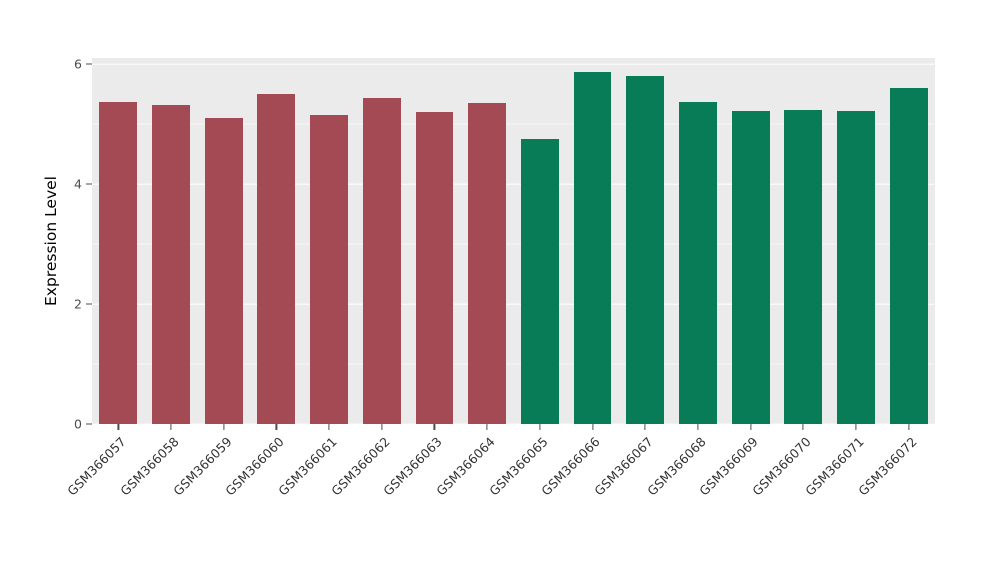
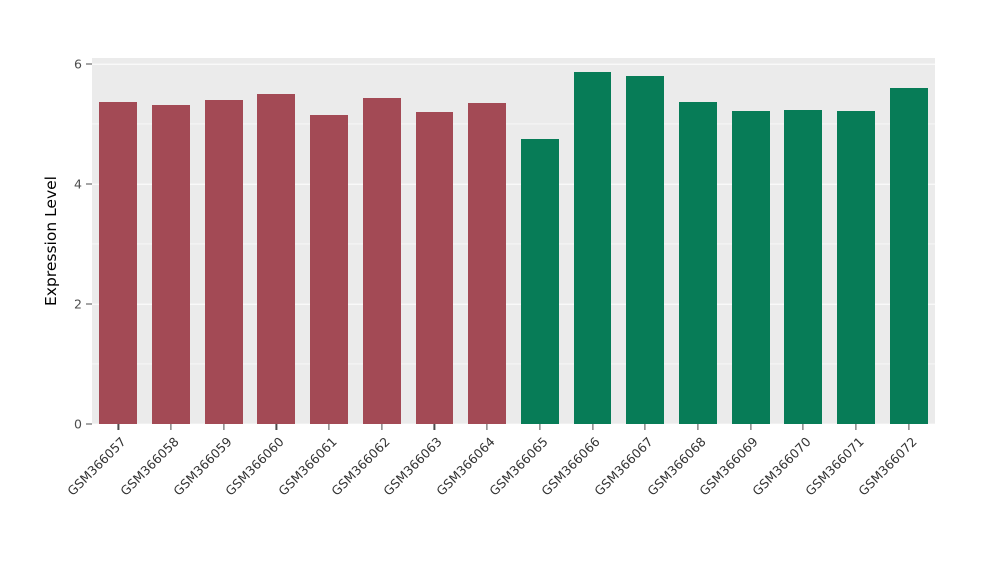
GSM366059: 5.1 -> 5.4
